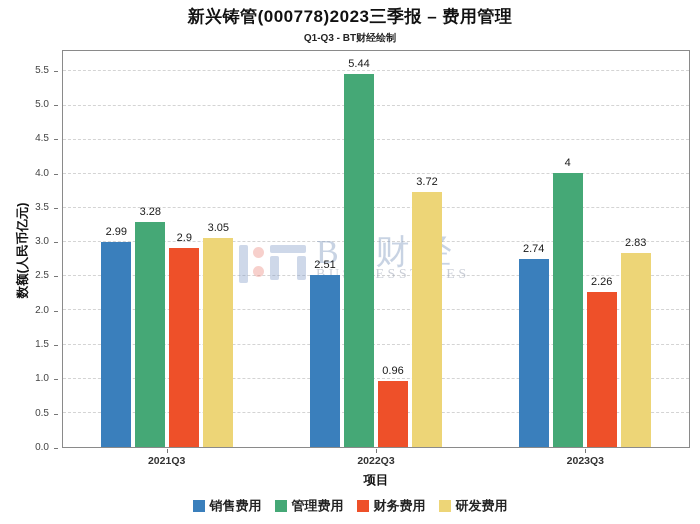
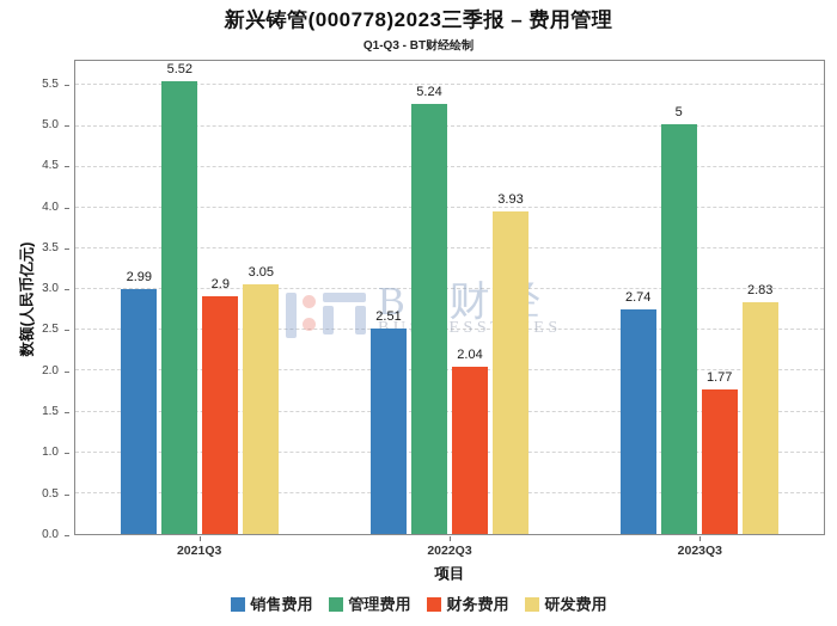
管理费用/2021Q3: 3.28 -> 5.52
管理费用/2022Q3: 5.44 -> 5.24
财务费用/2022Q3: 0.96 -> 2.04
研发费用/2022Q3: 3.72 -> 3.93
管理费用/2023Q3: 4 -> 5
财务费用/2023Q3: 2.26 -> 1.77
